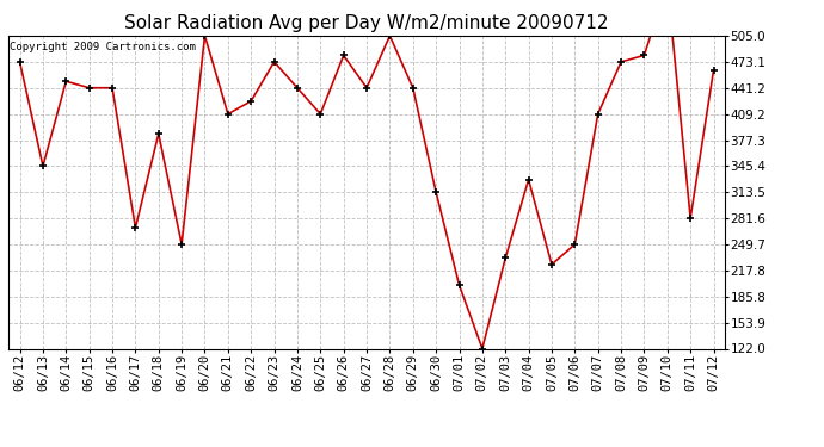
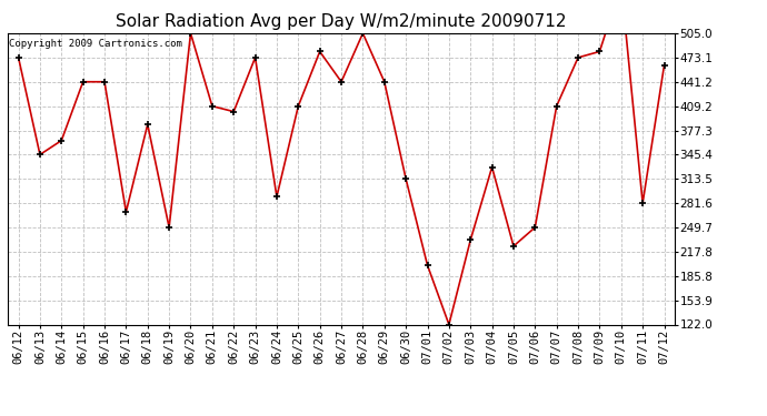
06/14: 449 -> 364
06/22: 425 -> 402
06/24: 441 -> 290
